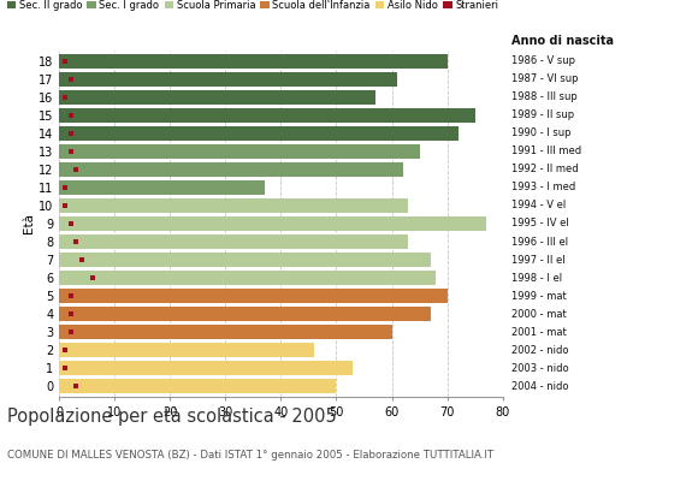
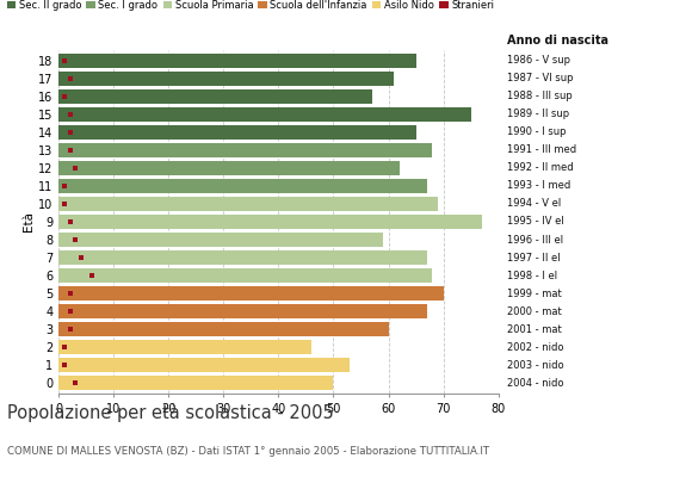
18: 70 -> 65
14: 72 -> 65
13: 65 -> 68
11: 37 -> 67
10: 63 -> 69
8: 63 -> 59
